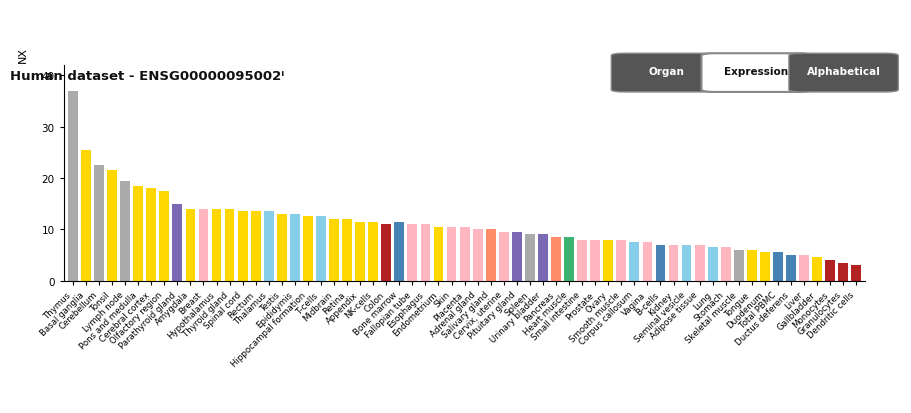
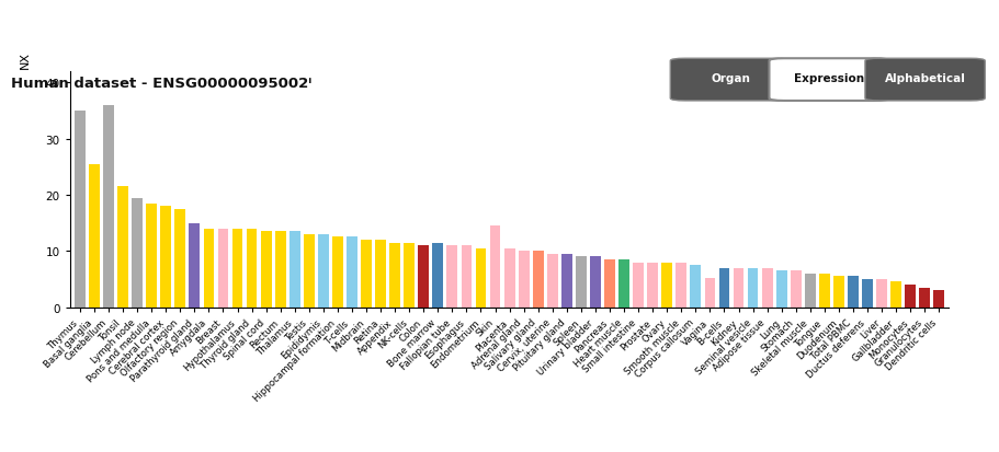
Thymus: 37.0 -> 35.0
Cerebellum: 22.5 -> 36.0
Skin: 10.5 -> 14.6
Vagina: 7.5 -> 5.2
